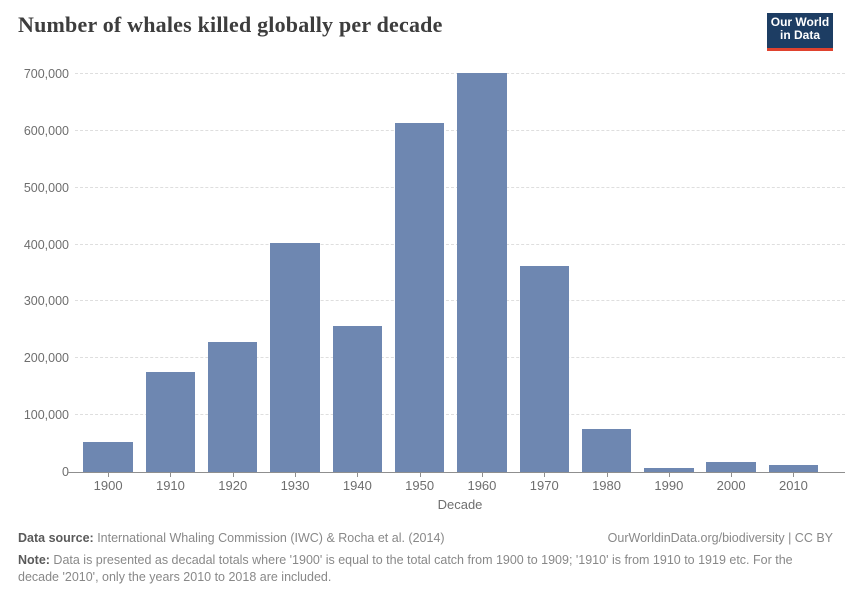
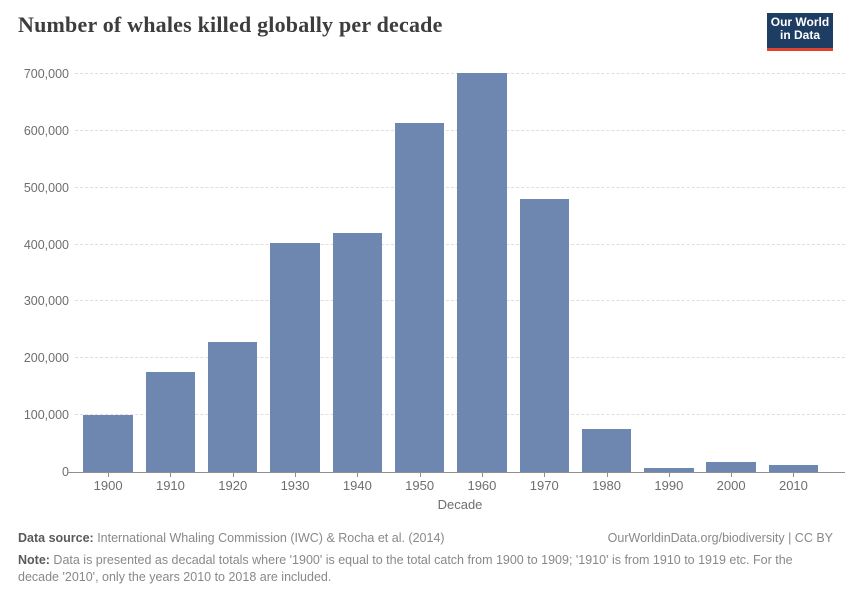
1900: 50000 -> 100000
1940: 260000 -> 420000
1970: 360000 -> 480000
